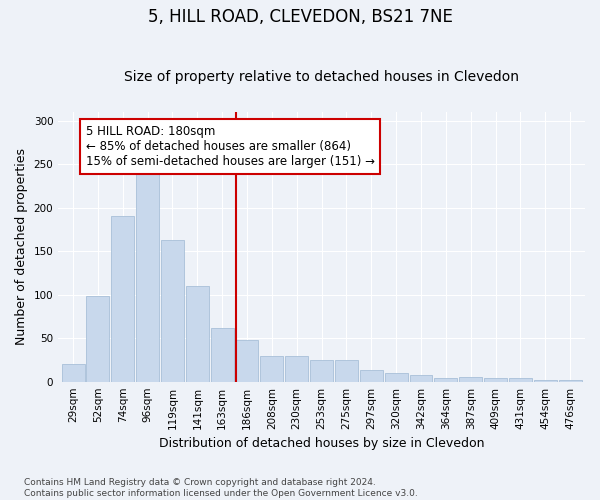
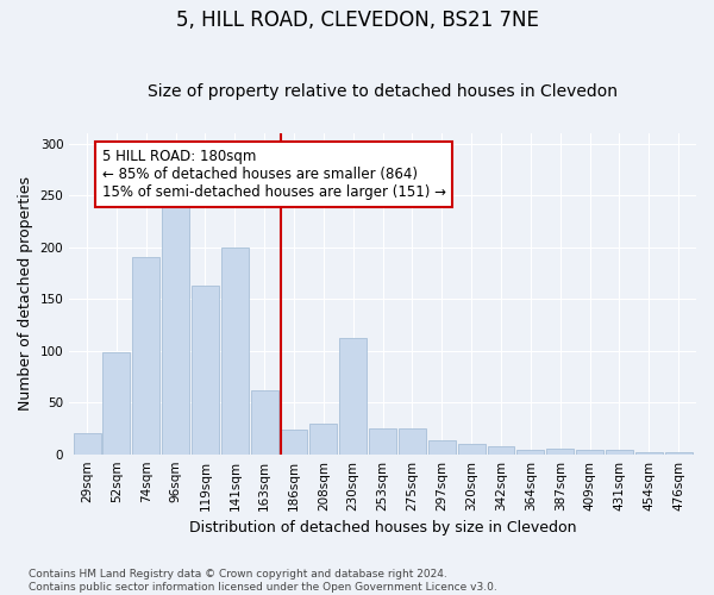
141sqm: 110 -> 200
186sqm: 48 -> 24
230sqm: 30 -> 112
